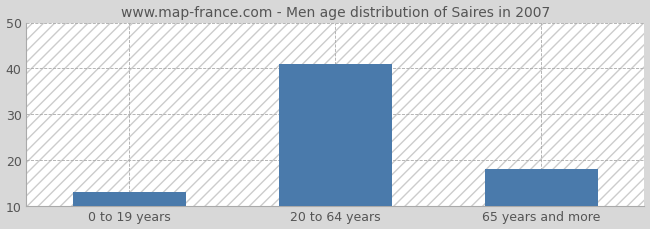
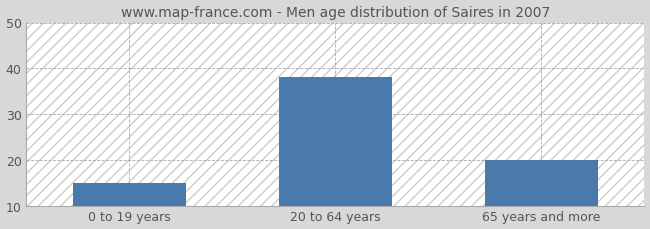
0 to 19 years: 13 -> 15
20 to 64 years: 41 -> 38
65 years and more: 18 -> 20
